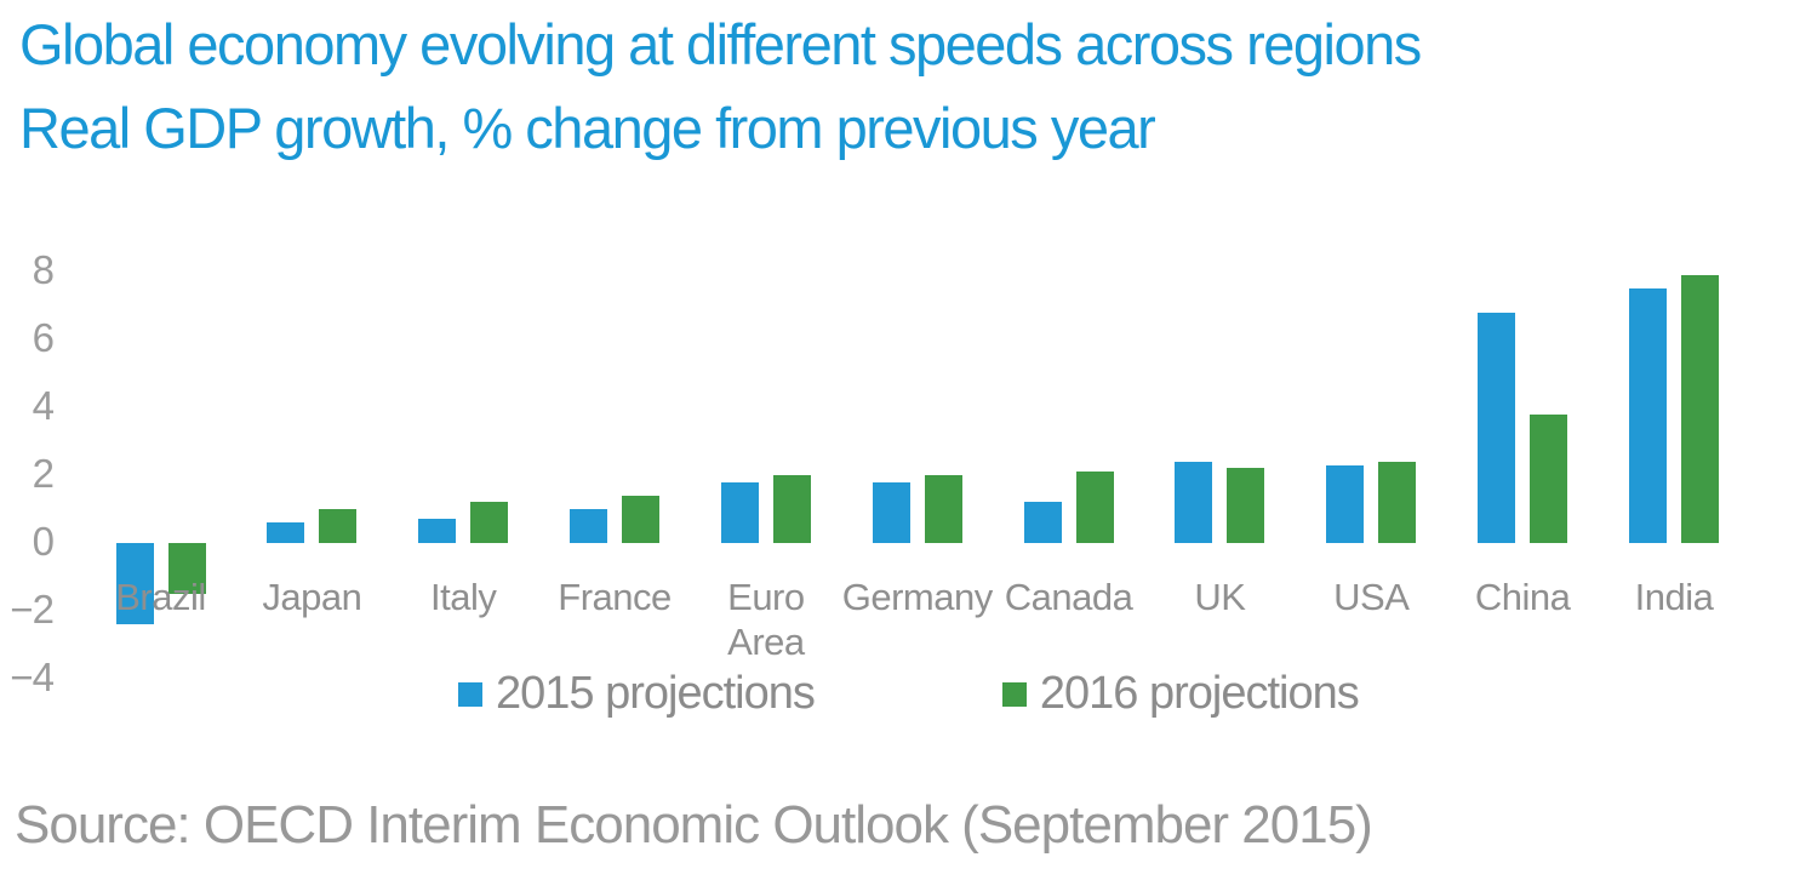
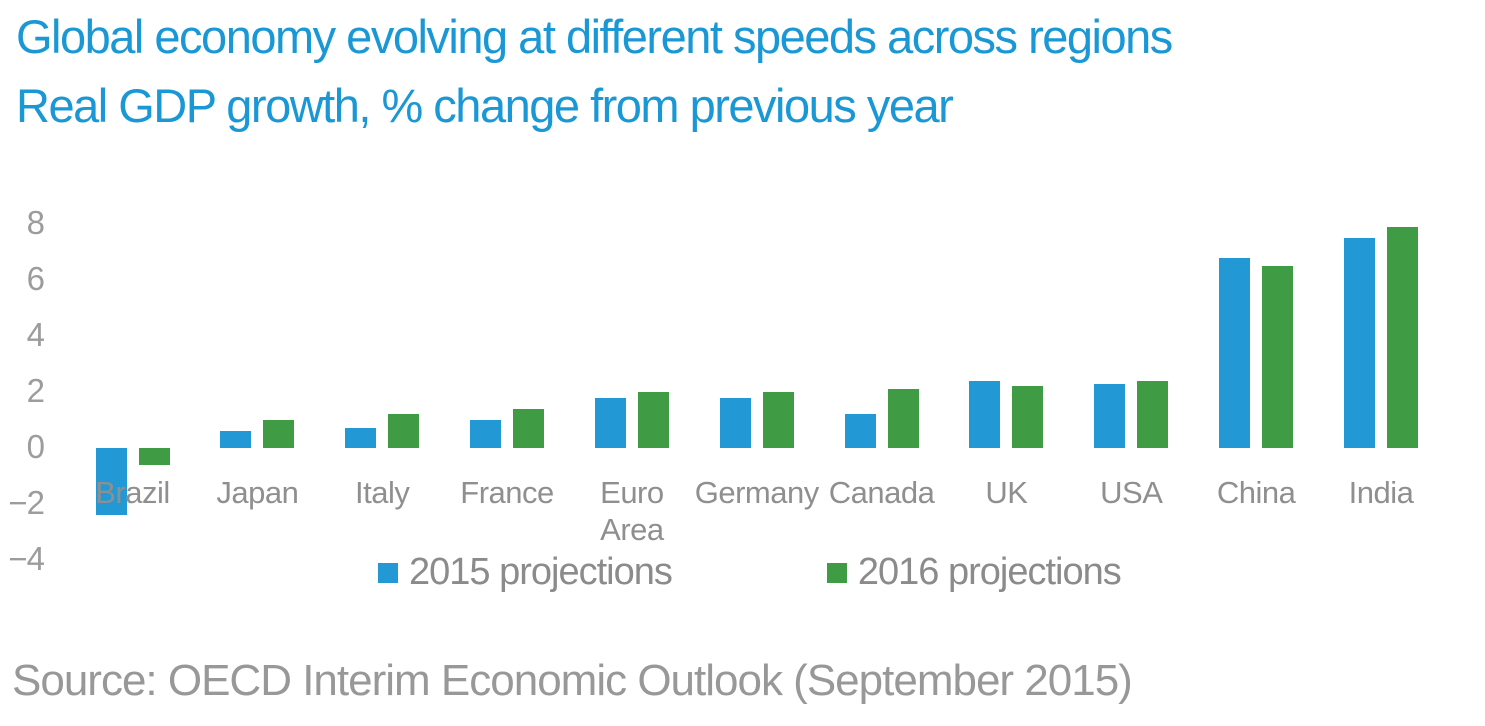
2016 projections/Brazil: -1.5 -> -0.6
2016 projections/China: 3.8 -> 6.5
